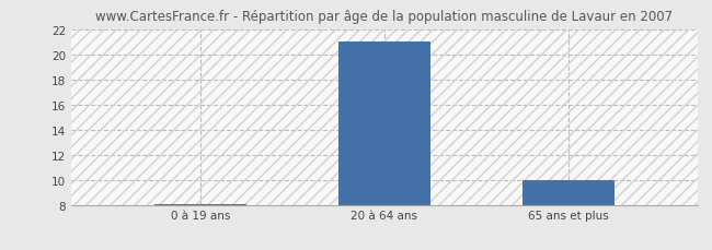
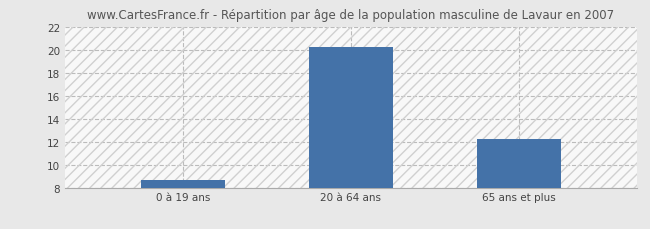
0 à 19 ans: 8.1 -> 8.7
20 à 64 ans: 21.0 -> 20.2
65 ans et plus: 10.0 -> 12.2
